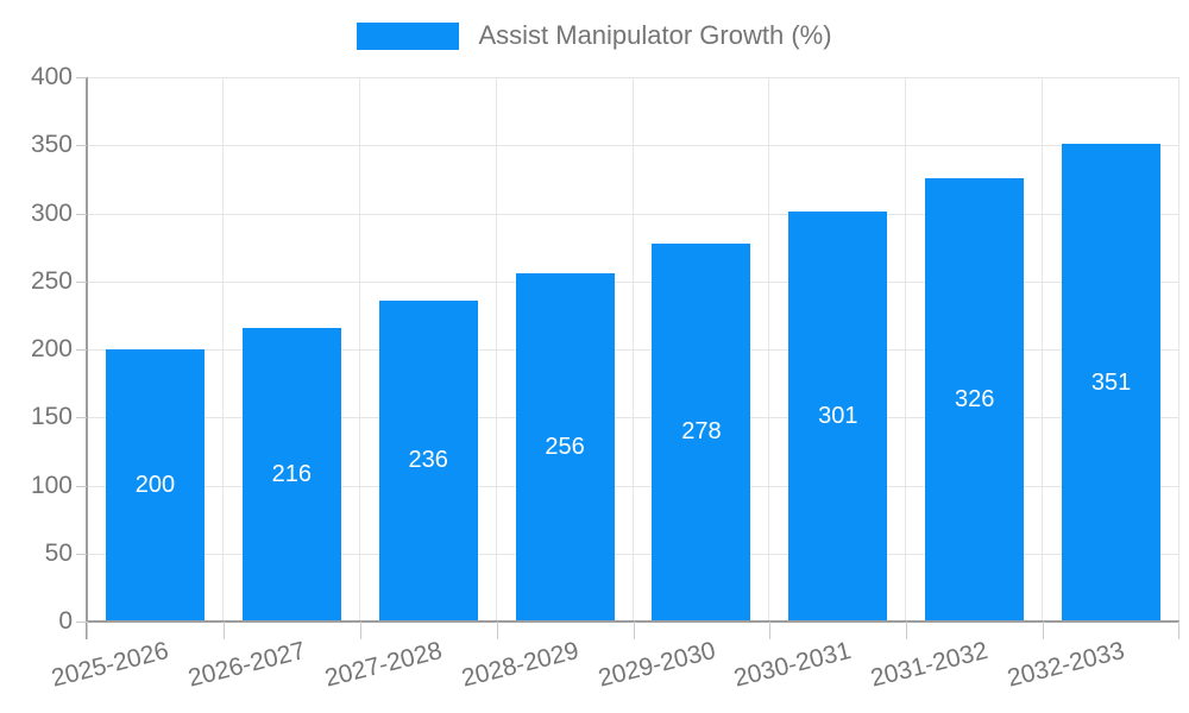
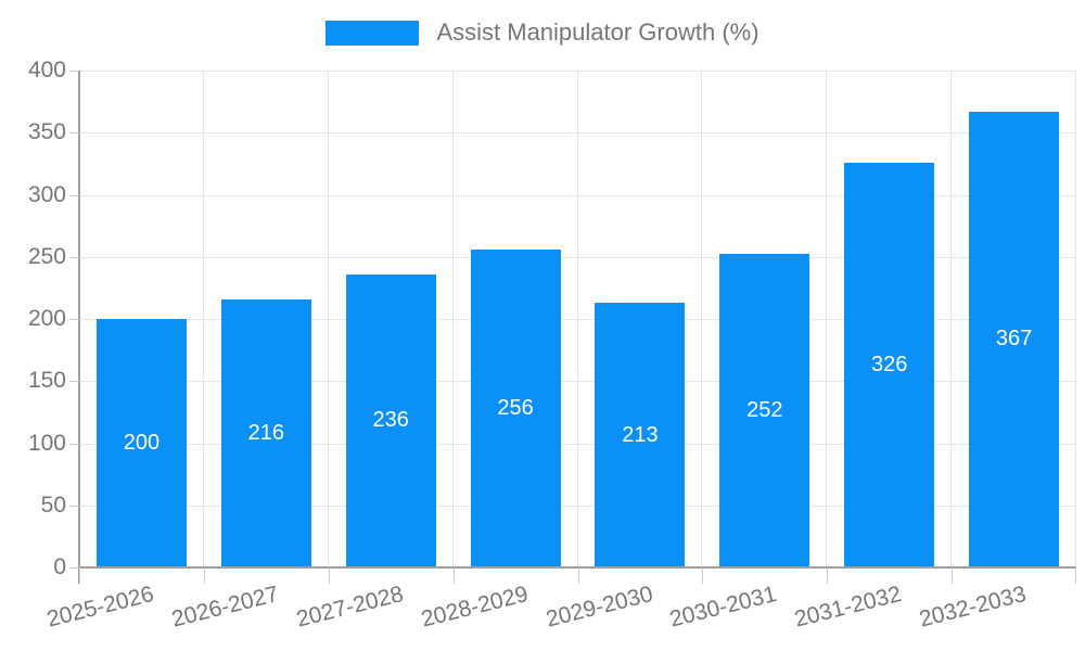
2029-2030: 278 -> 213
2030-2031: 301 -> 252
2032-2033: 351 -> 367
